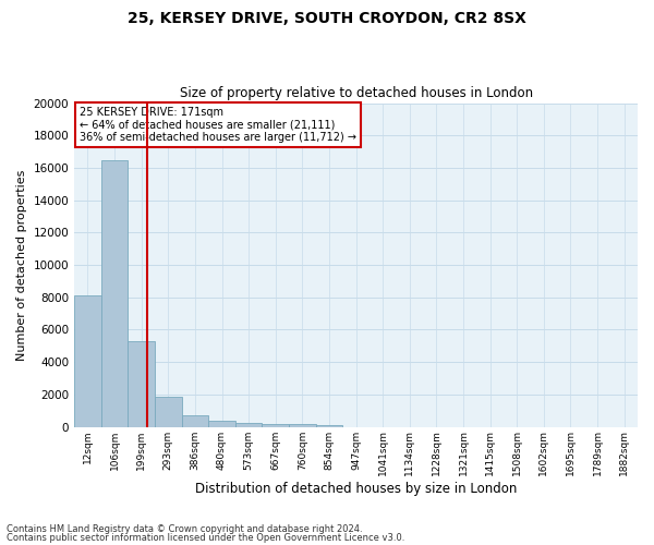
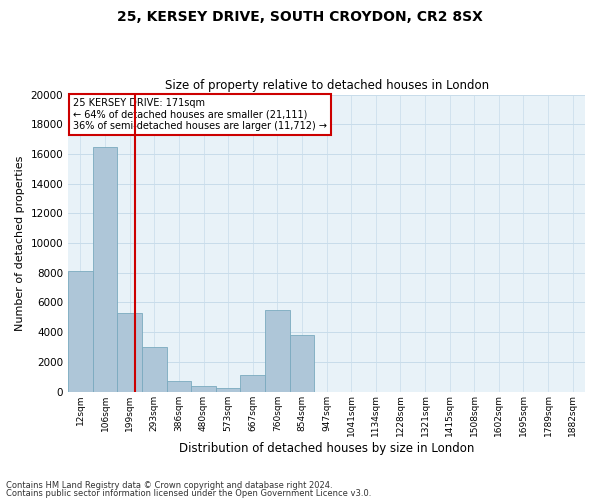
293sqm: 1800 -> 3000
667sqm: 200 -> 1100
760sqm: 200 -> 5500
854sqm: 100 -> 3800
